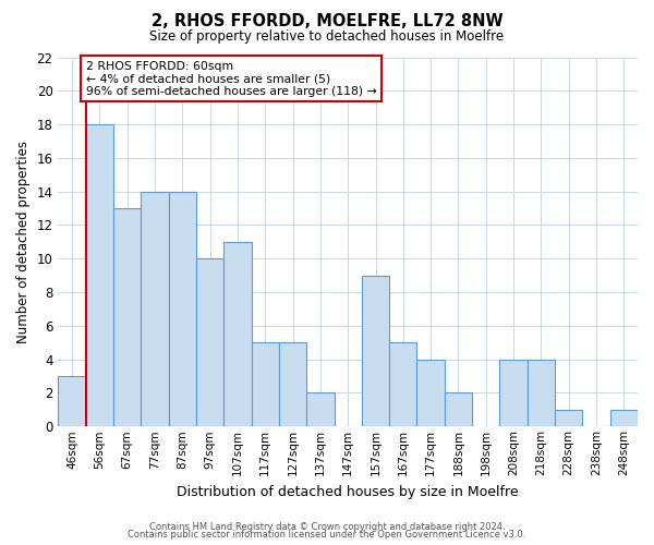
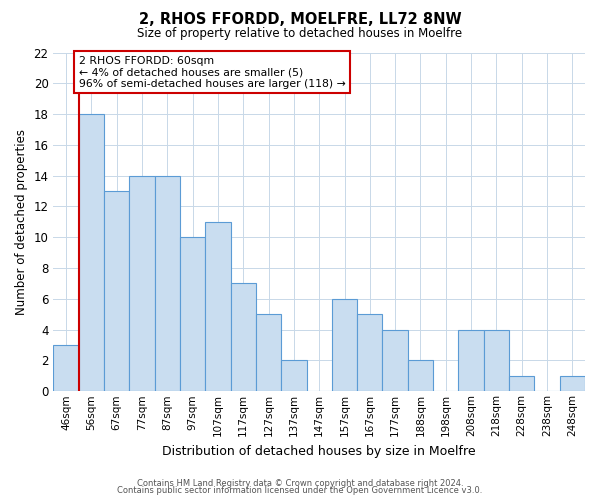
117sqm: 5 -> 7
157sqm: 9 -> 6
